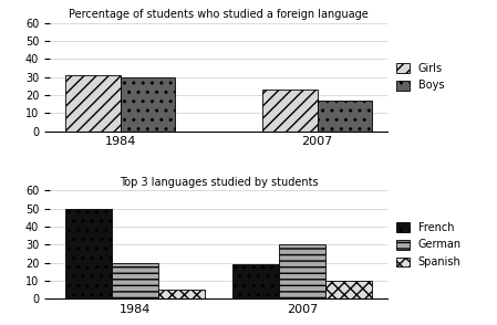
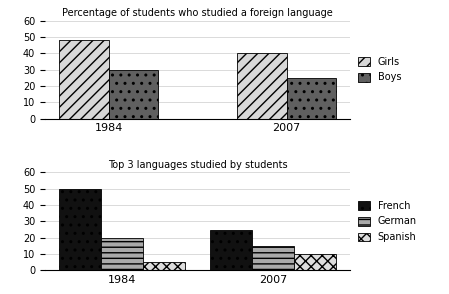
Percentage of students who studied a foreign language/Girls/1984: 31 -> 48
Percentage of students who studied a foreign language/Girls/2007: 23 -> 40
Percentage of students who studied a foreign language/Boys/2007: 17 -> 25
Top 3 languages studied by students/French/2007: 19 -> 25
Top 3 languages studied by students/German/2007: 30 -> 15
